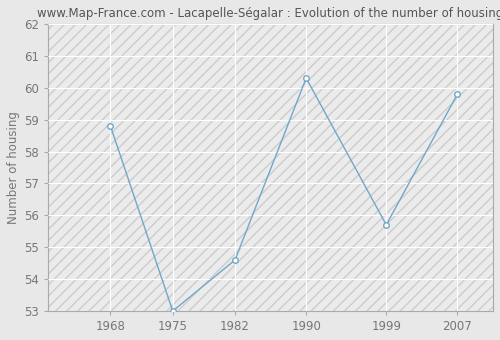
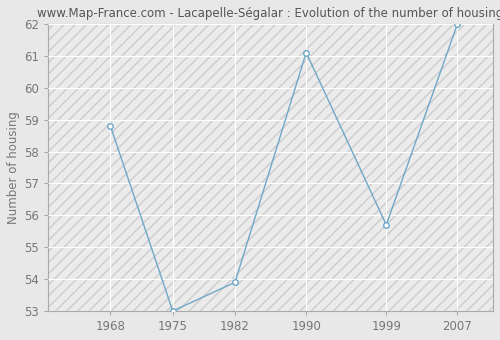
1982: 54.6 -> 53.9
1990: 60.3 -> 61.1
2007: 59.8 -> 62.0
